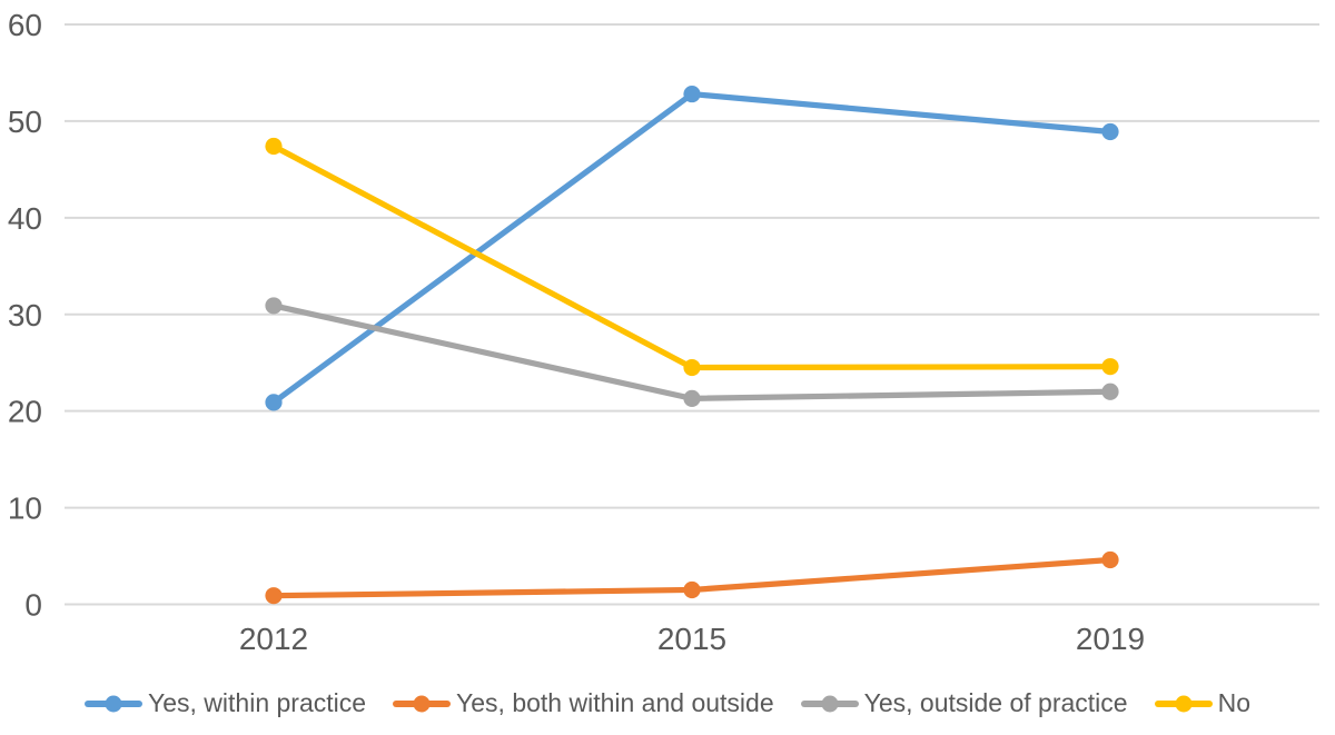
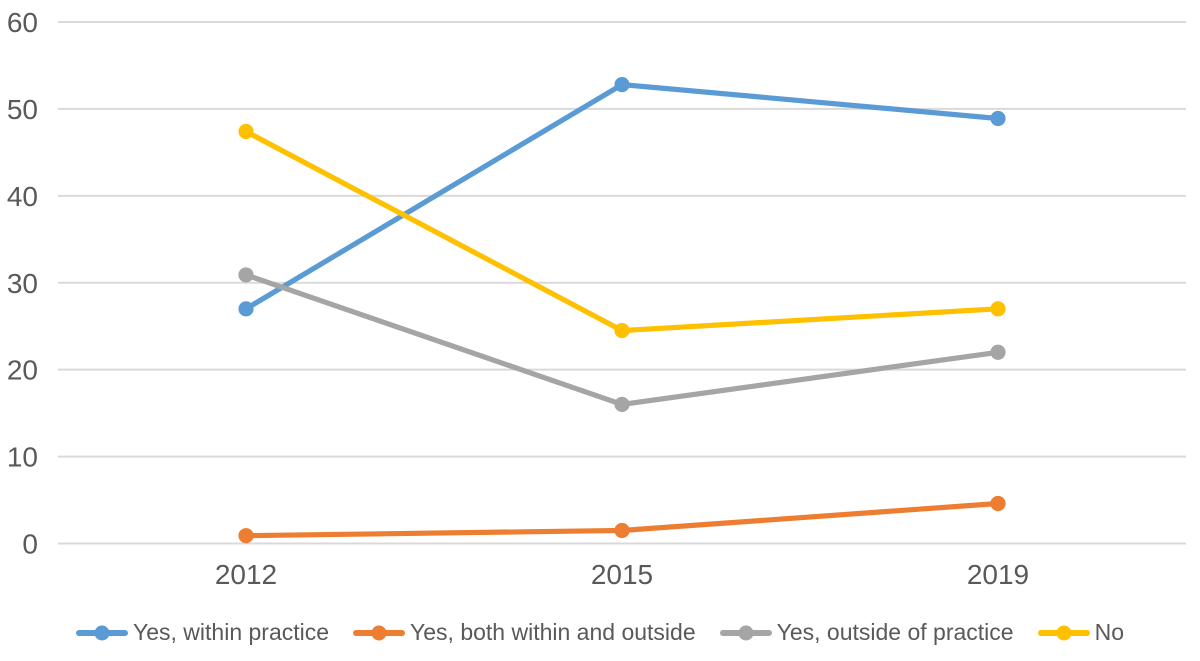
Yes, within practice/2012: 21 -> 27
Yes, outside of practice/2015: 21 -> 16
No/2019: 25 -> 27
